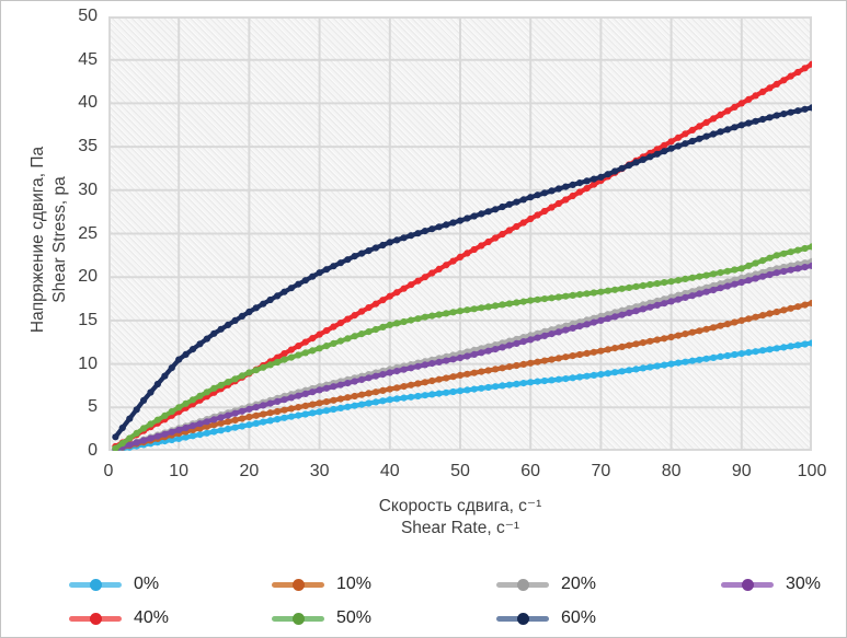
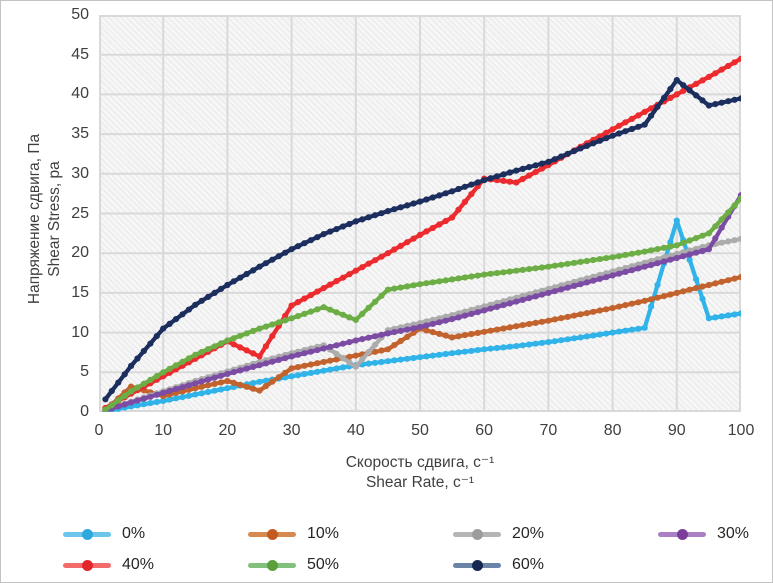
10%/5: 1.0% -> 3.2%
10%/25: 4.7% -> 2.7%
40%/25: 11.2% -> 7.0%
20%/40: 9.4% -> 5.7%
50%/40: 14.5% -> 11.6%
10%/50: 8.7% -> 10.5%
40%/60: 26.7% -> 29.4%
0%/90: 11.2% -> 24.1%
60%/90: 37.5% -> 41.8%
30%/100: 21.3% -> 27.3%
50%/100: 23.5% -> 26.9%
